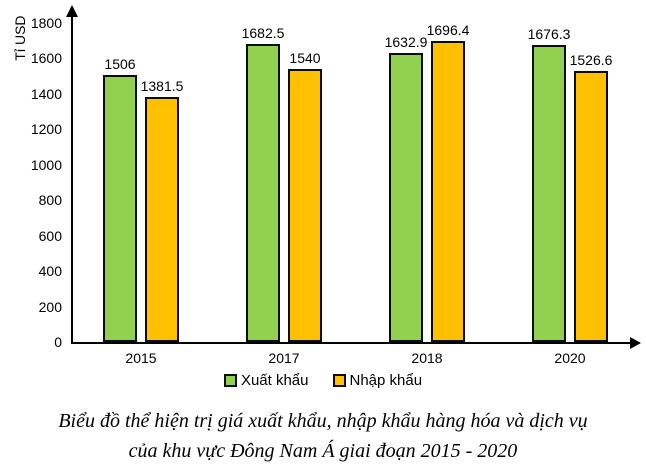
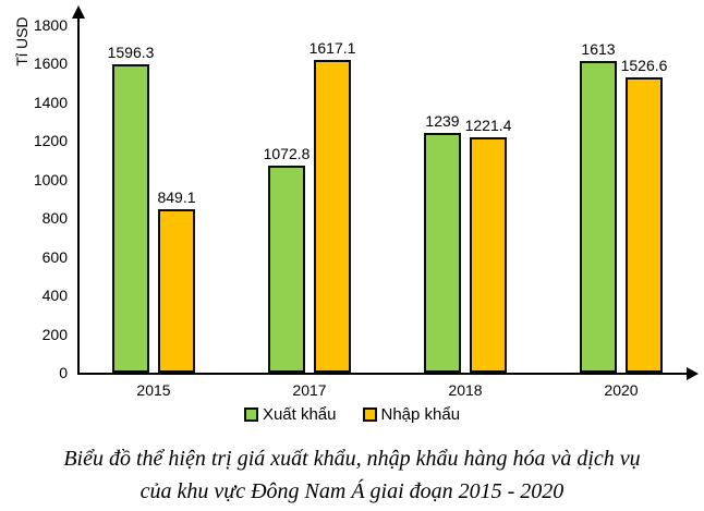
Xuất khẩu/2015: 1506 -> 1596.3
Nhập khẩu/2015: 1381.5 -> 849.1
Xuất khẩu/2017: 1682.5 -> 1072.8
Nhập khẩu/2017: 1540 -> 1617.1
Xuất khẩu/2018: 1632.9 -> 1239
Nhập khẩu/2018: 1696.4 -> 1221.4
Xuất khẩu/2020: 1676.3 -> 1613
